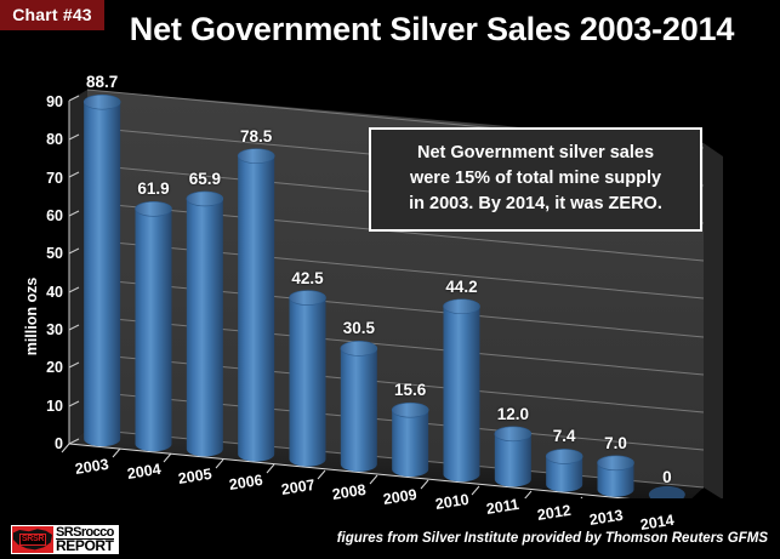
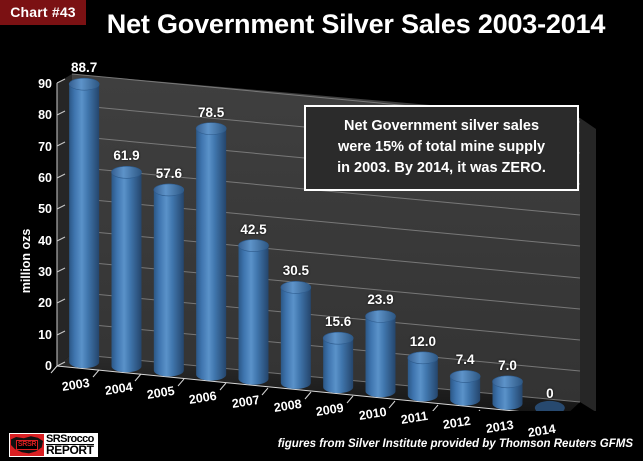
2005: 65.9 -> 57.6
2010: 44.2 -> 23.9
